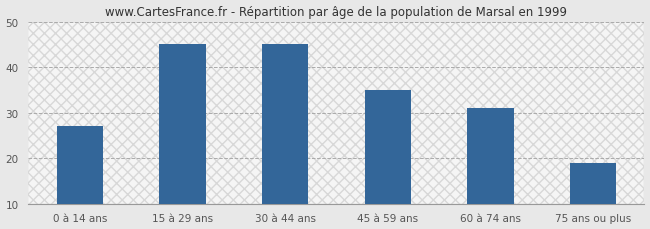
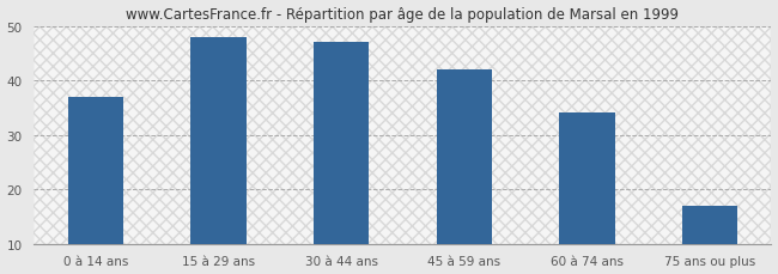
0 à 14 ans: 27 -> 37
15 à 29 ans: 45 -> 48
30 à 44 ans: 45 -> 47
45 à 59 ans: 35 -> 42
60 à 74 ans: 31 -> 34
75 ans ou plus: 19 -> 17
